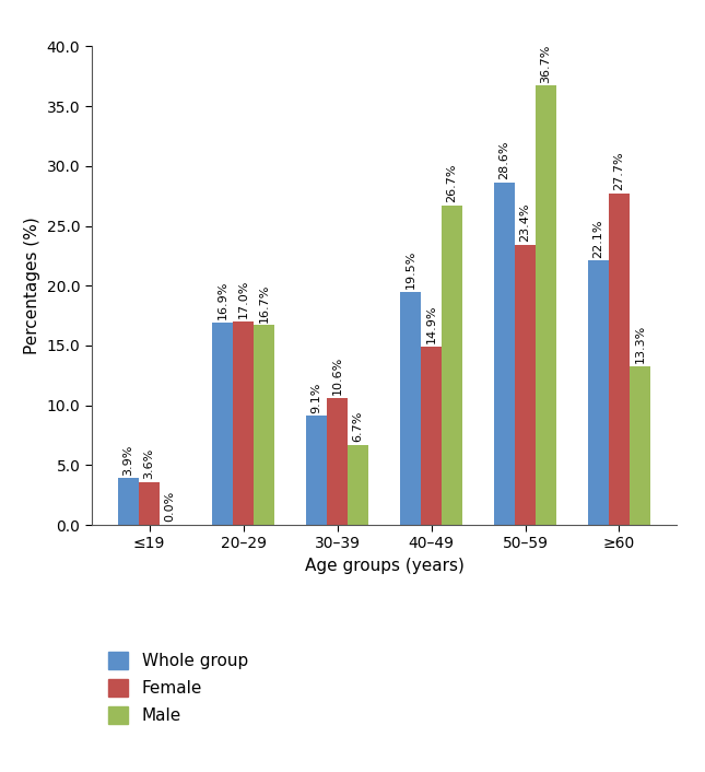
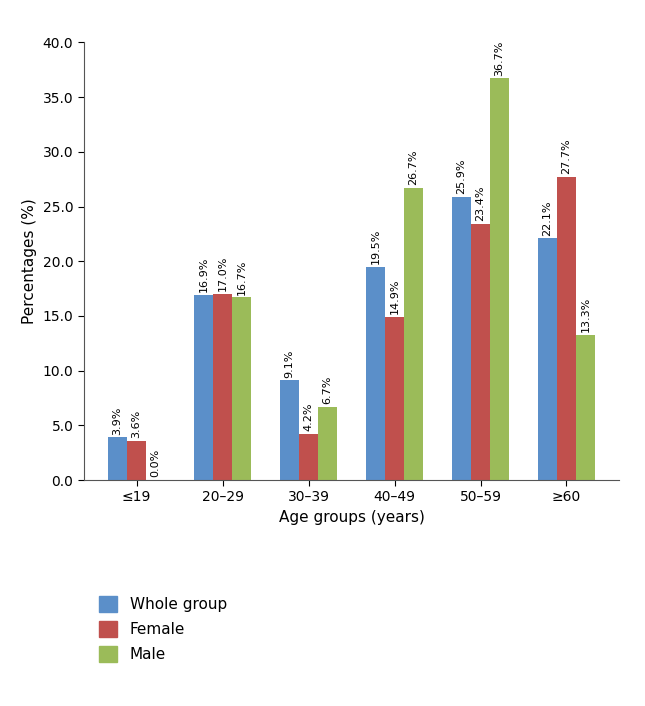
Female/30–39: 10.6% -> 4.2%
Whole group/50–59: 28.6% -> 25.9%
